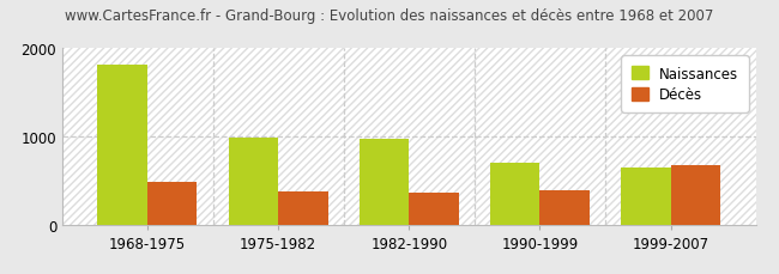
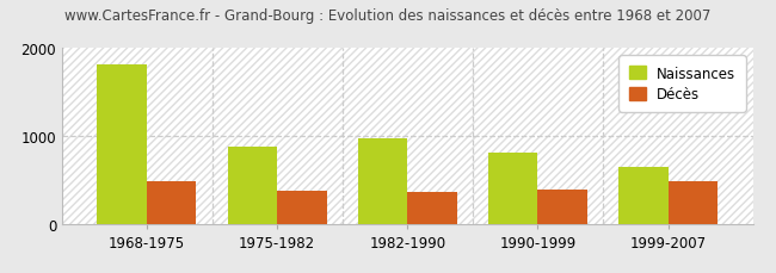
Naissances/1975-1982: 980 -> 880
Naissances/1990-1999: 700 -> 810
Décès/1999-2007: 680 -> 490
